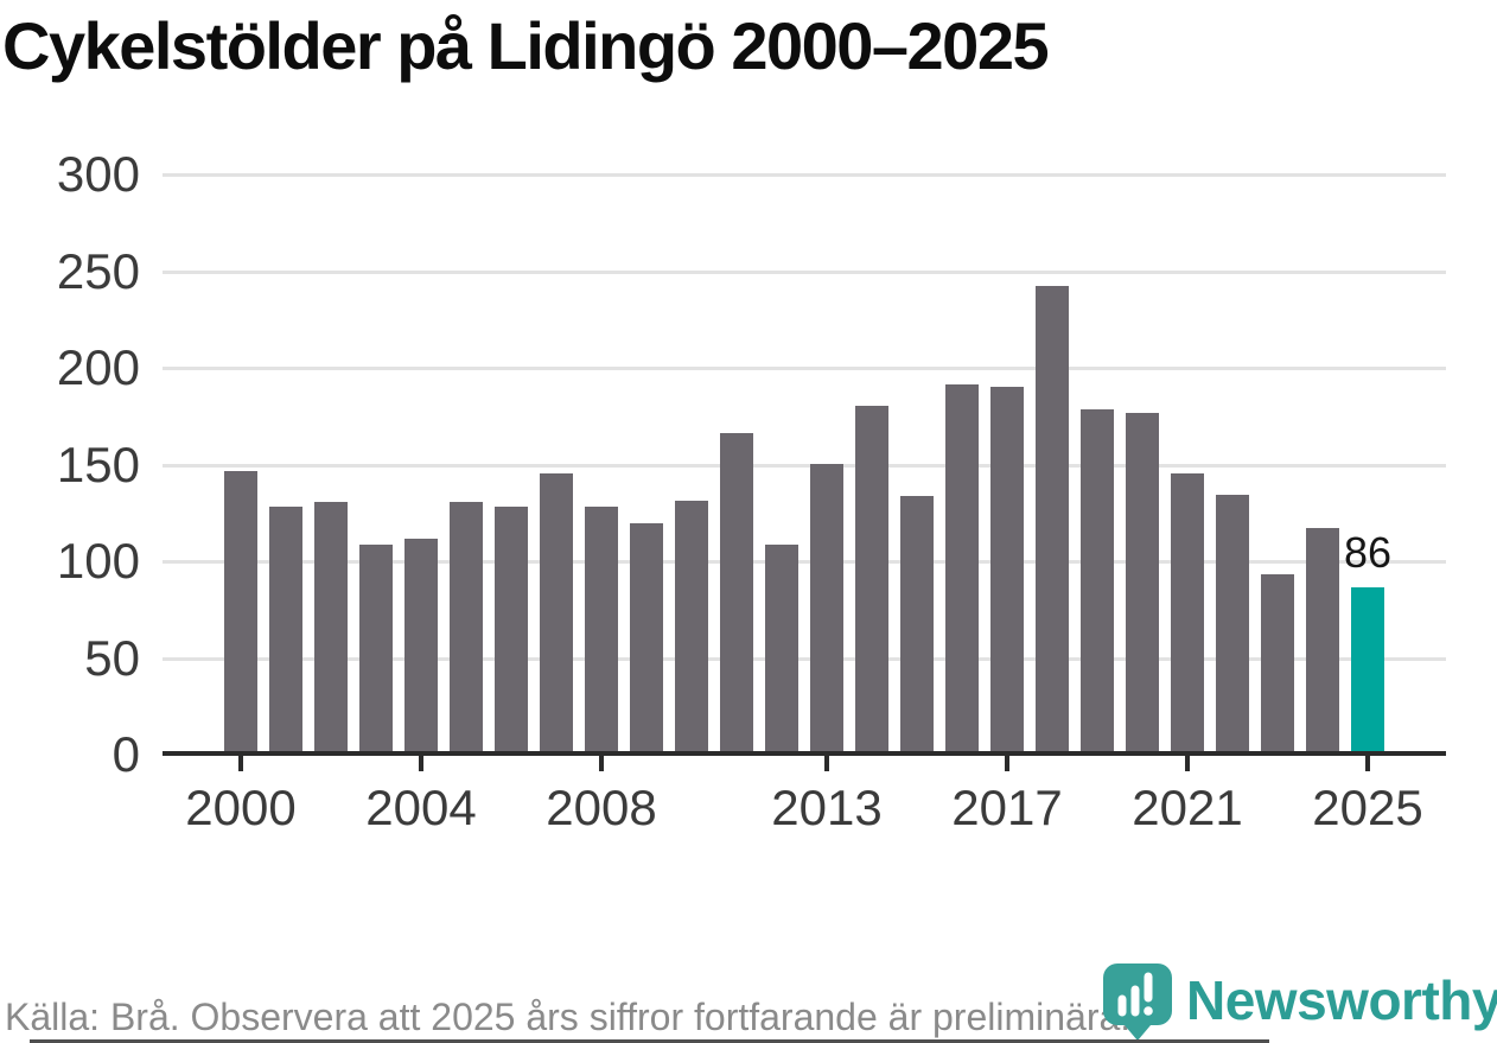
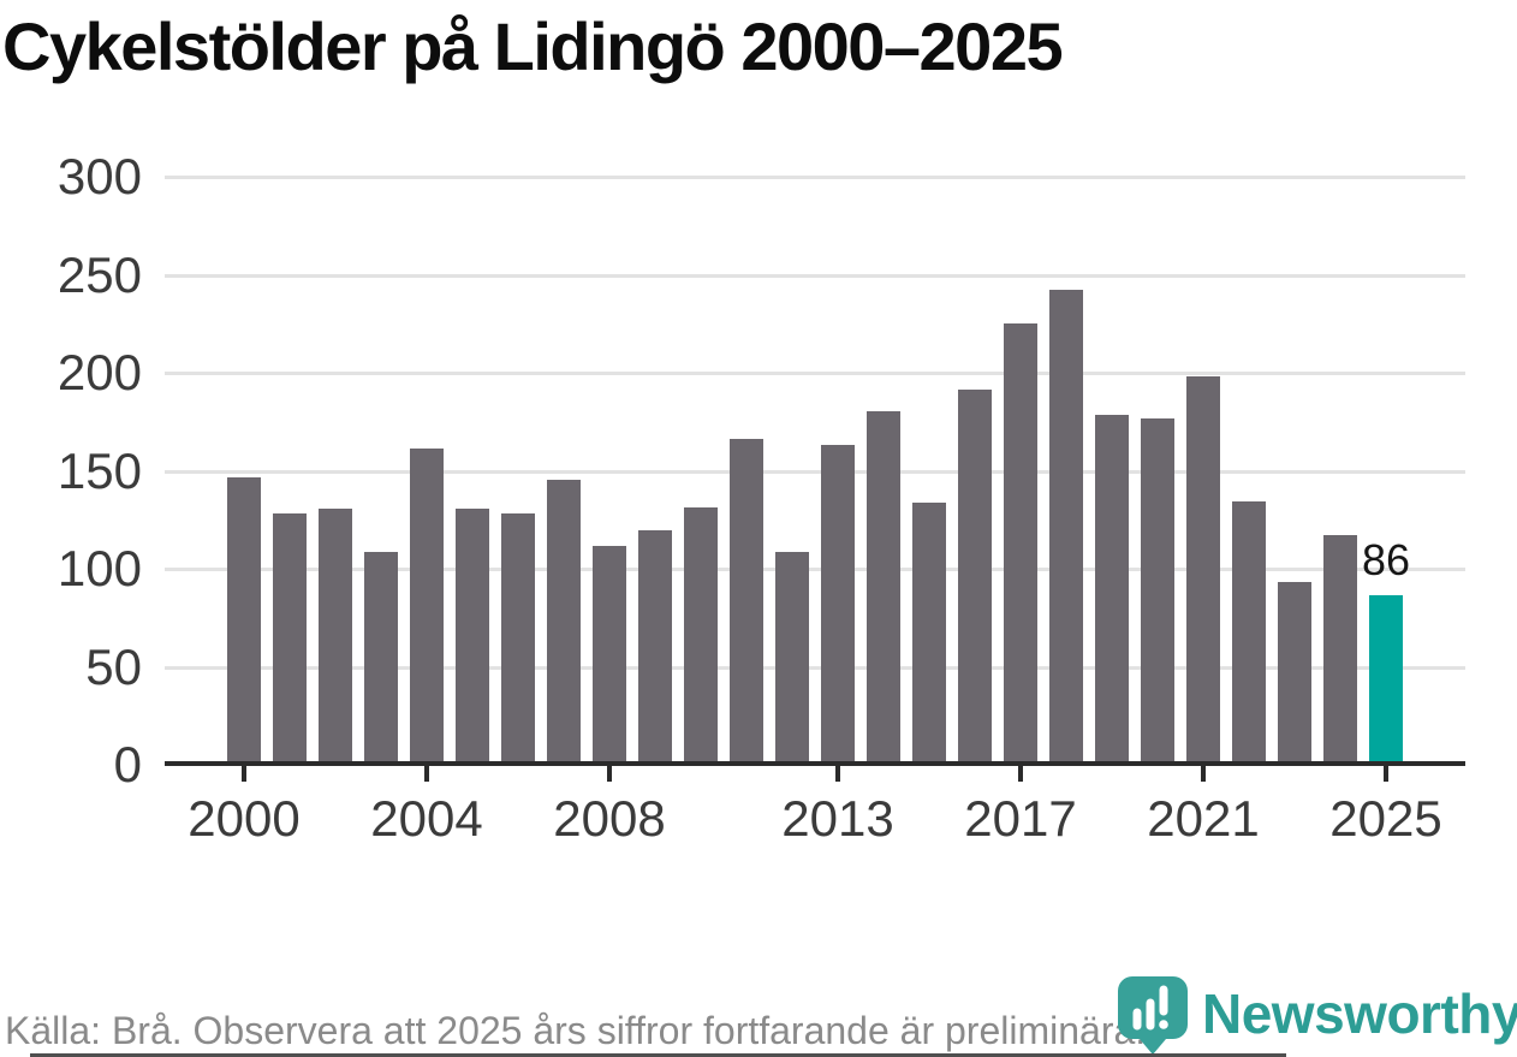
2004: 111 -> 161
2008: 128 -> 111
2013: 150 -> 163
2017: 190 -> 225
2021: 145 -> 198
